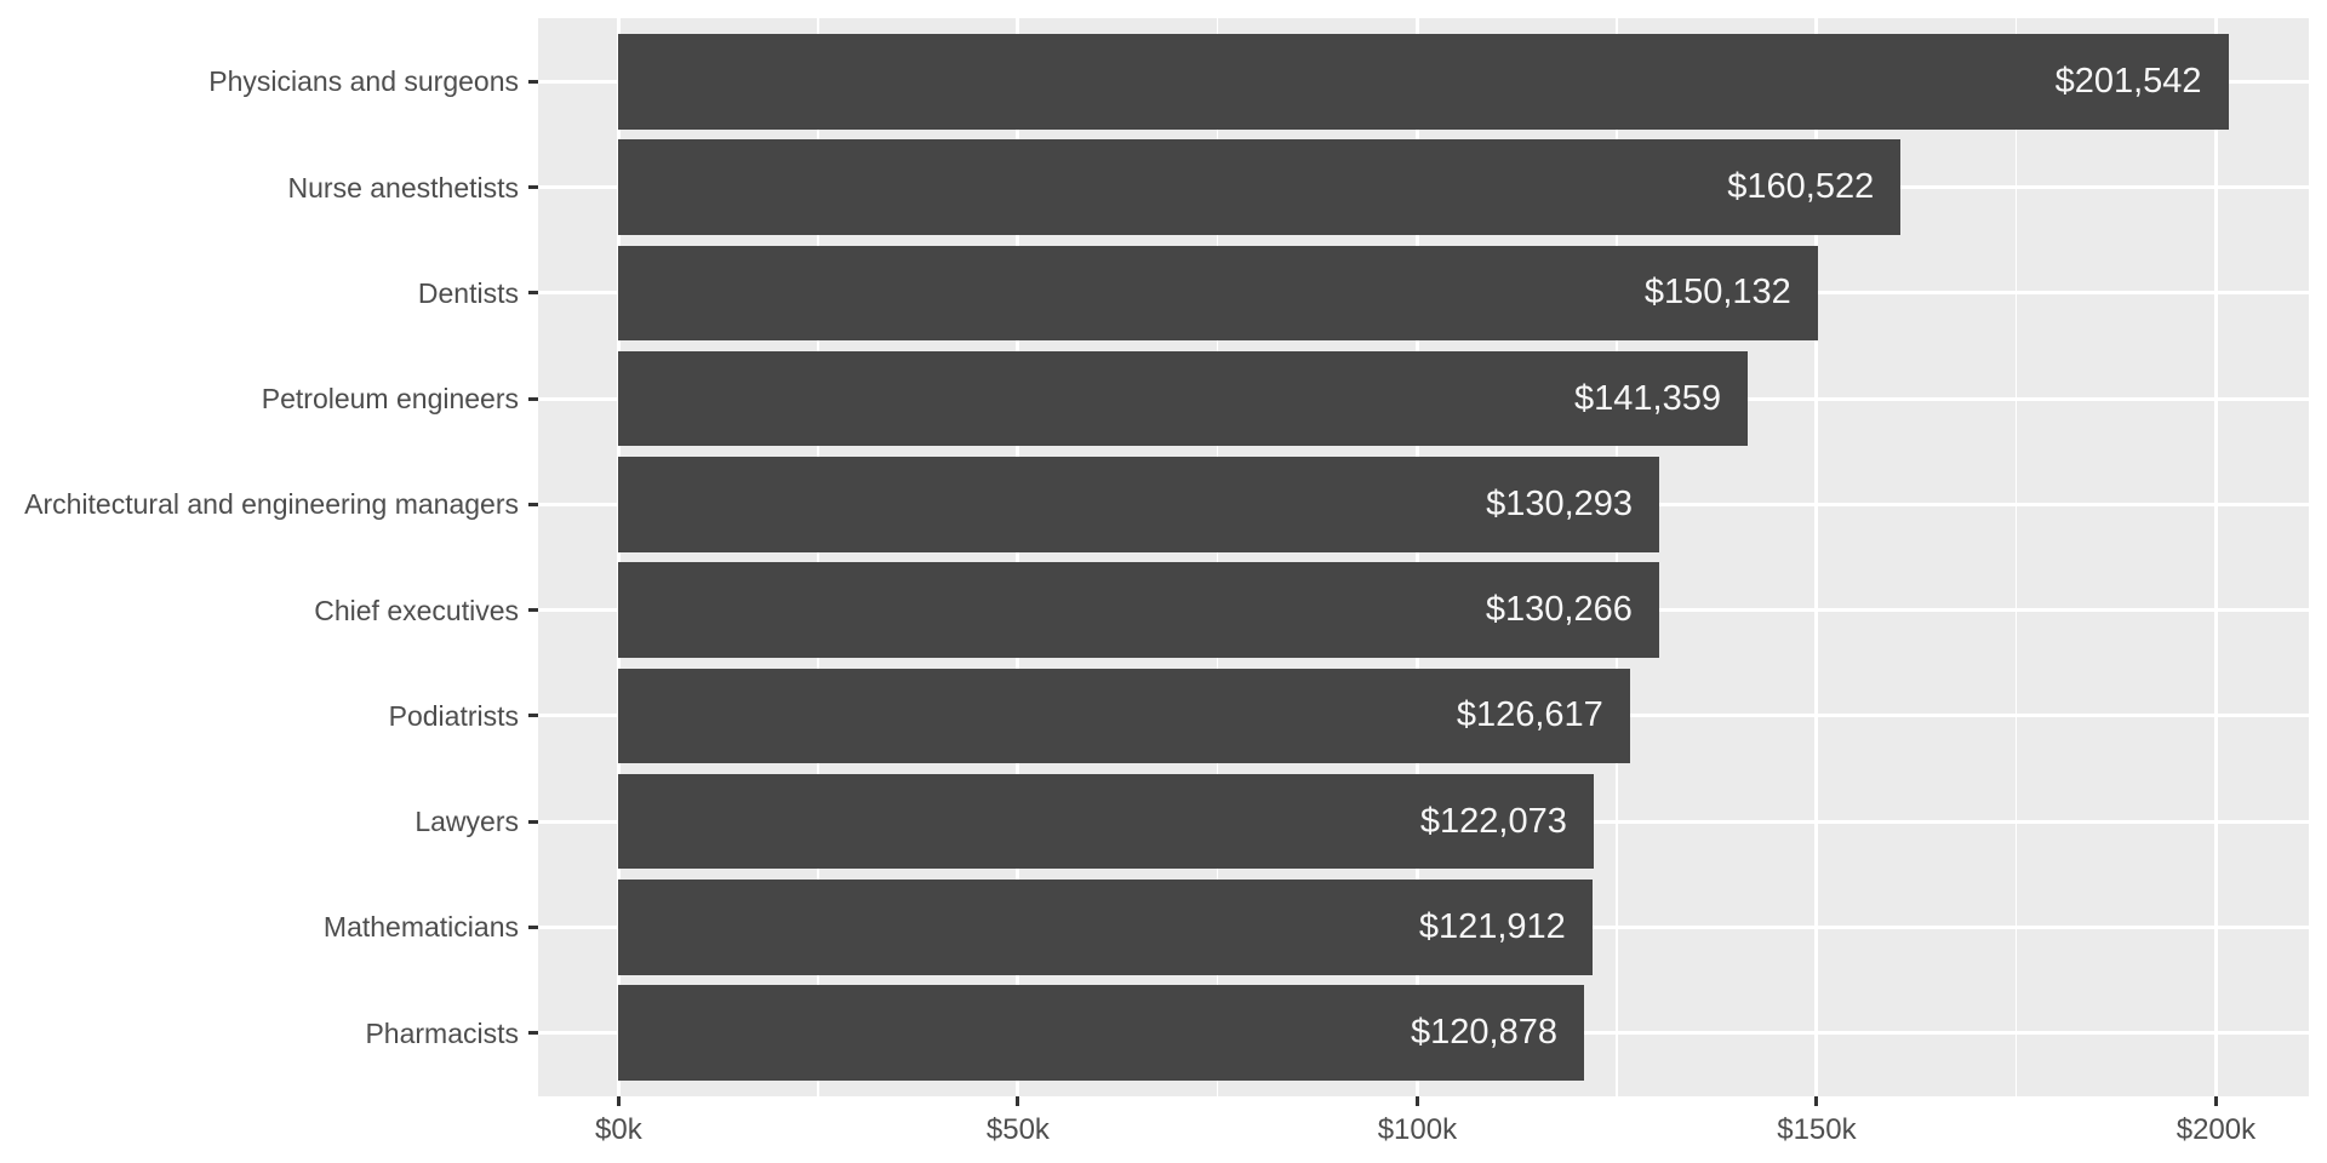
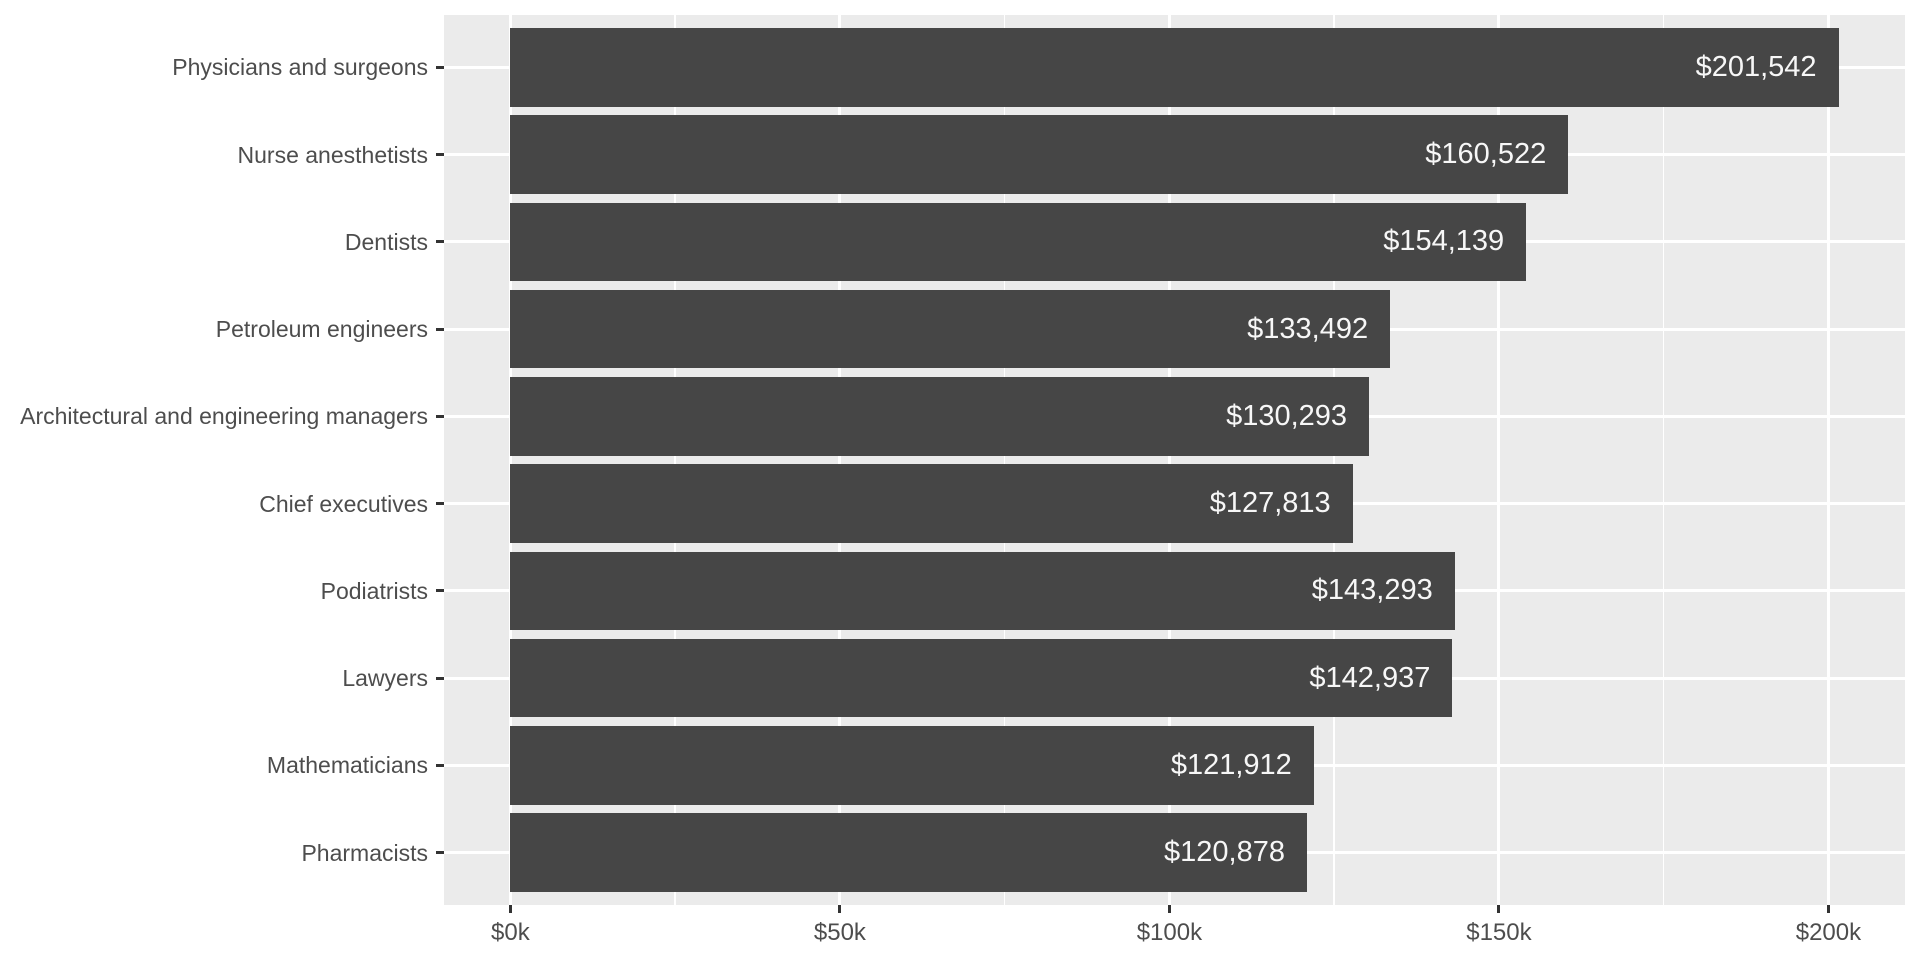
Dentists: $150,132 -> $154,139
Petroleum engineers: $141,359 -> $133,492
Chief executives: $130,266 -> $127,813
Podiatrists: $126,617 -> $143,293
Lawyers: $122,073 -> $142,937
